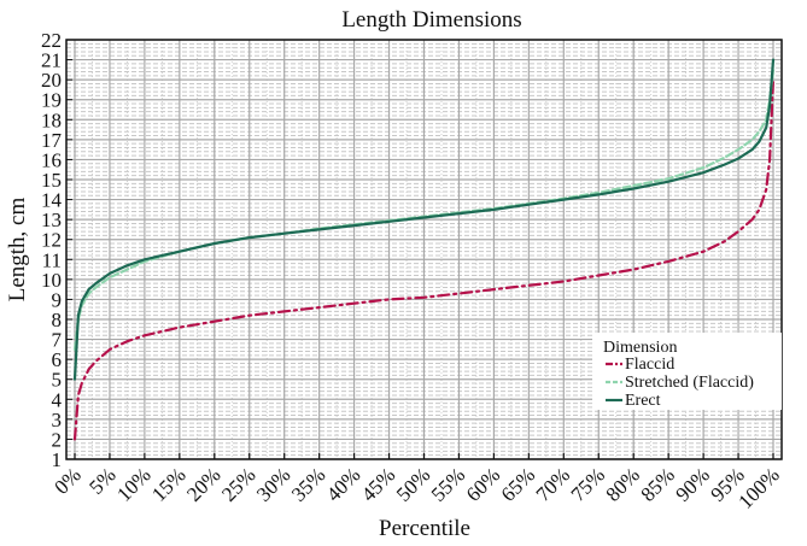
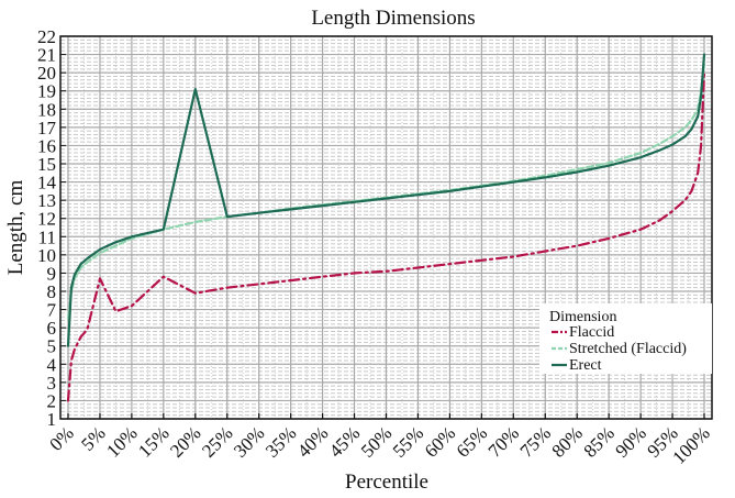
Flaccid/5: 6.5 -> 8.7
Flaccid/15: 7.6 -> 8.8
Erect/20: 11.8 -> 19.1
